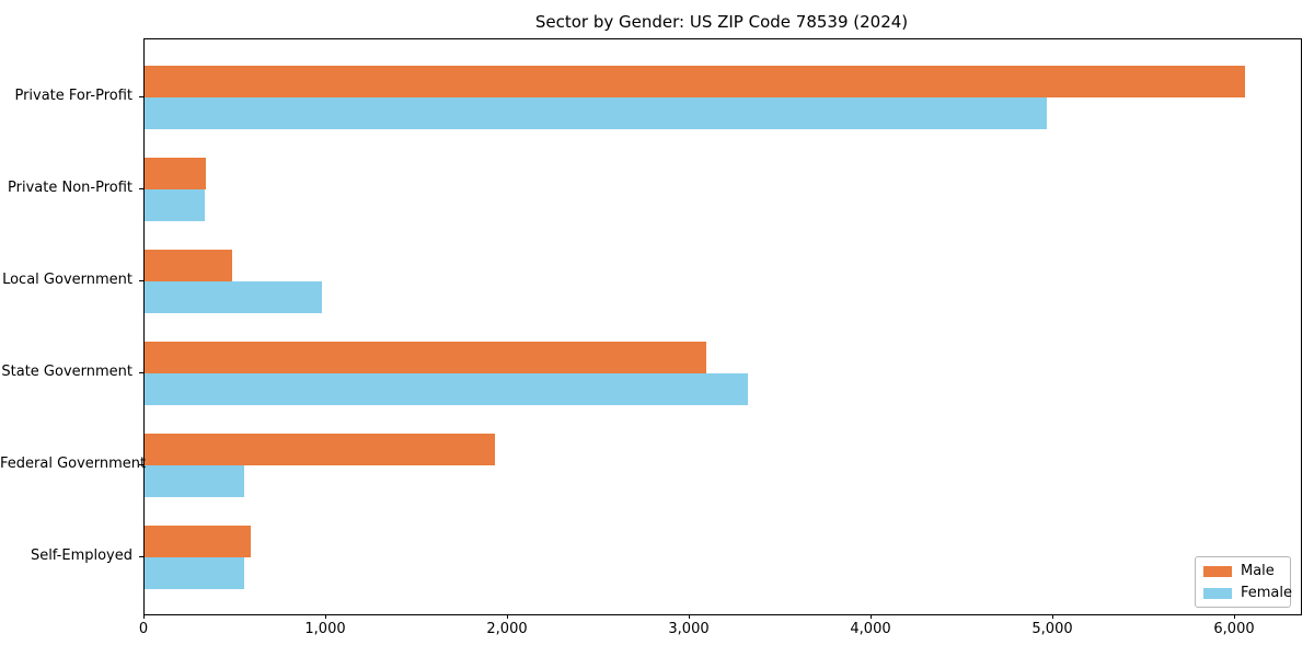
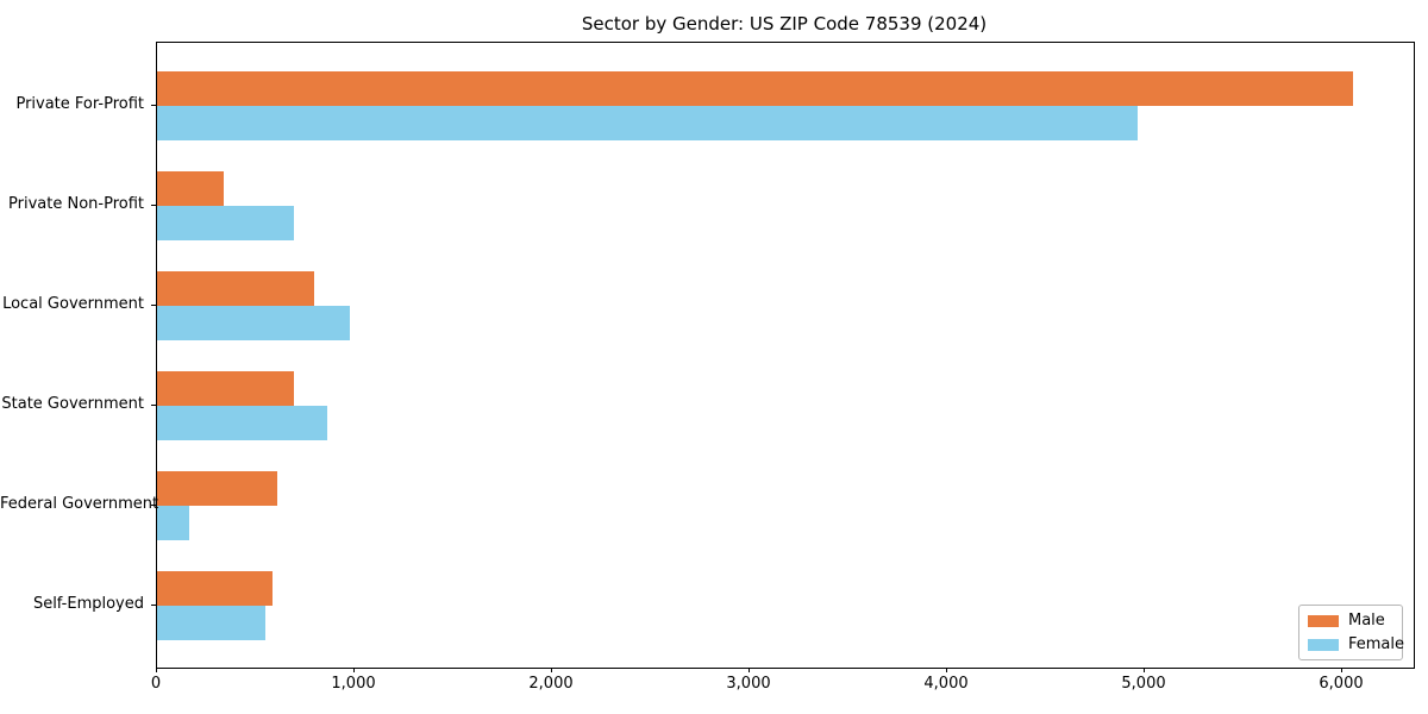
Female/Private Non-Profit: 330 -> 690
Male/Local Government: 480 -> 800
Male/State Government: 3090 -> 690
Female/State Government: 3320 -> 860
Male/Federal Government: 1930 -> 610
Female/Federal Government: 550 -> 160
